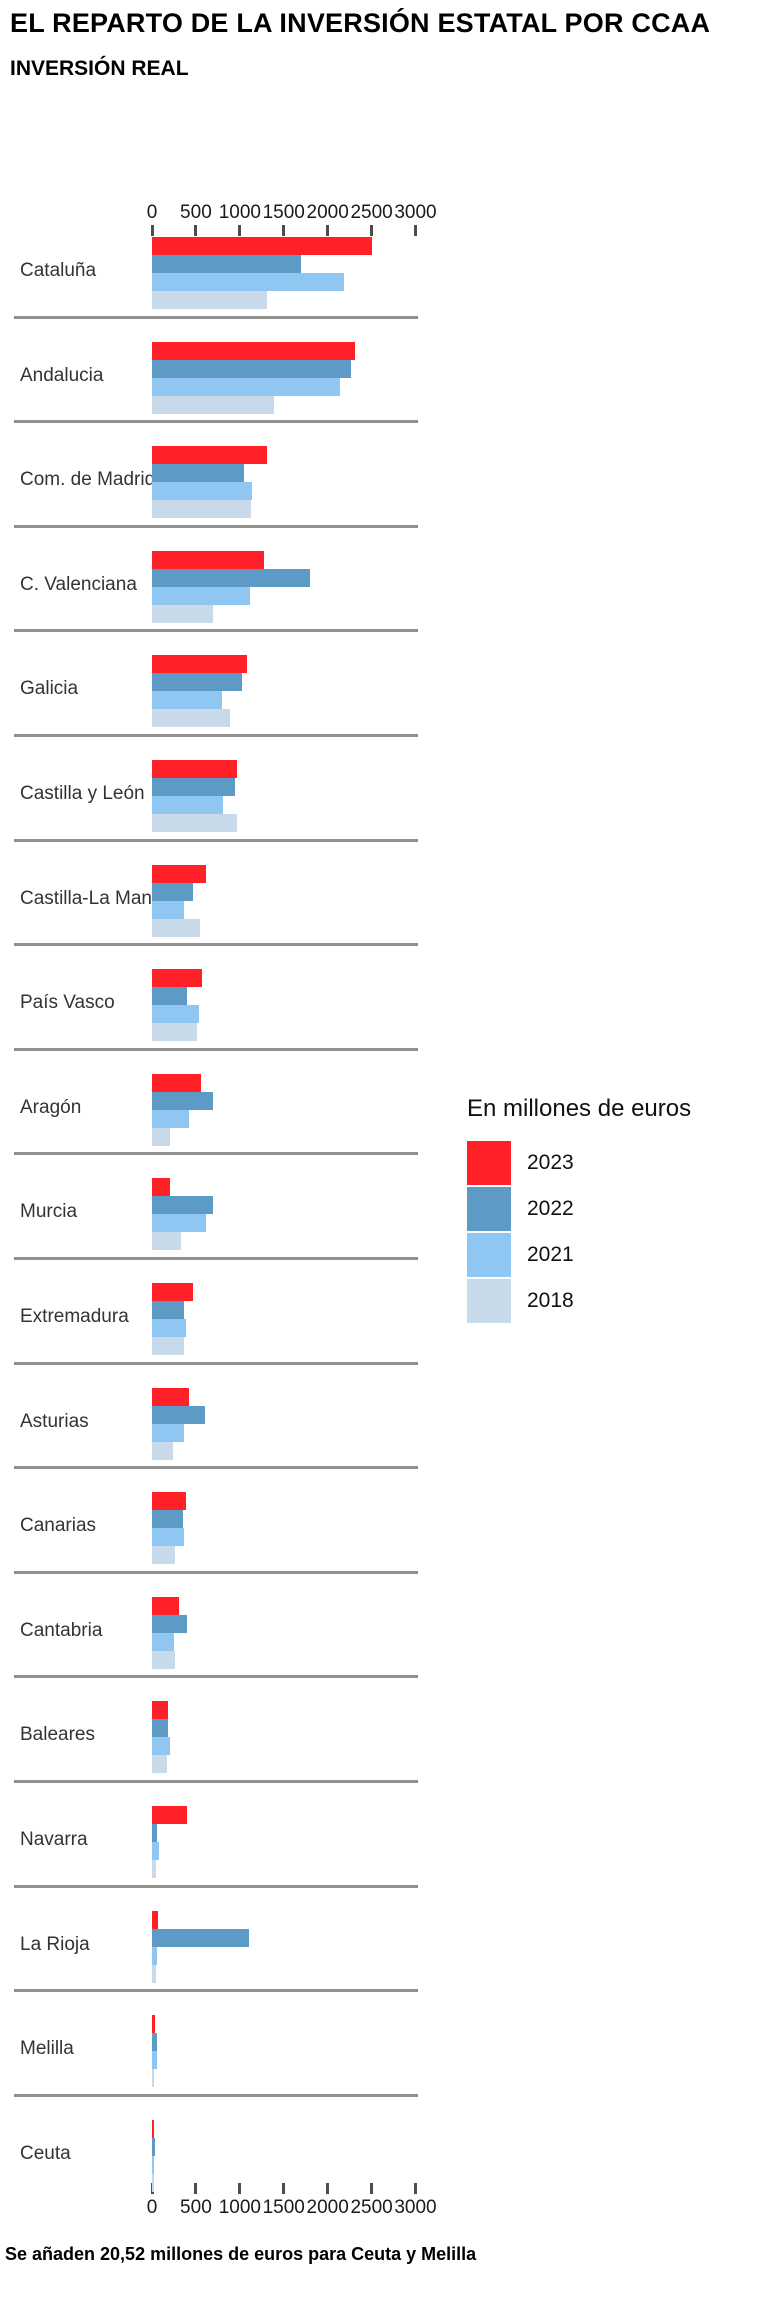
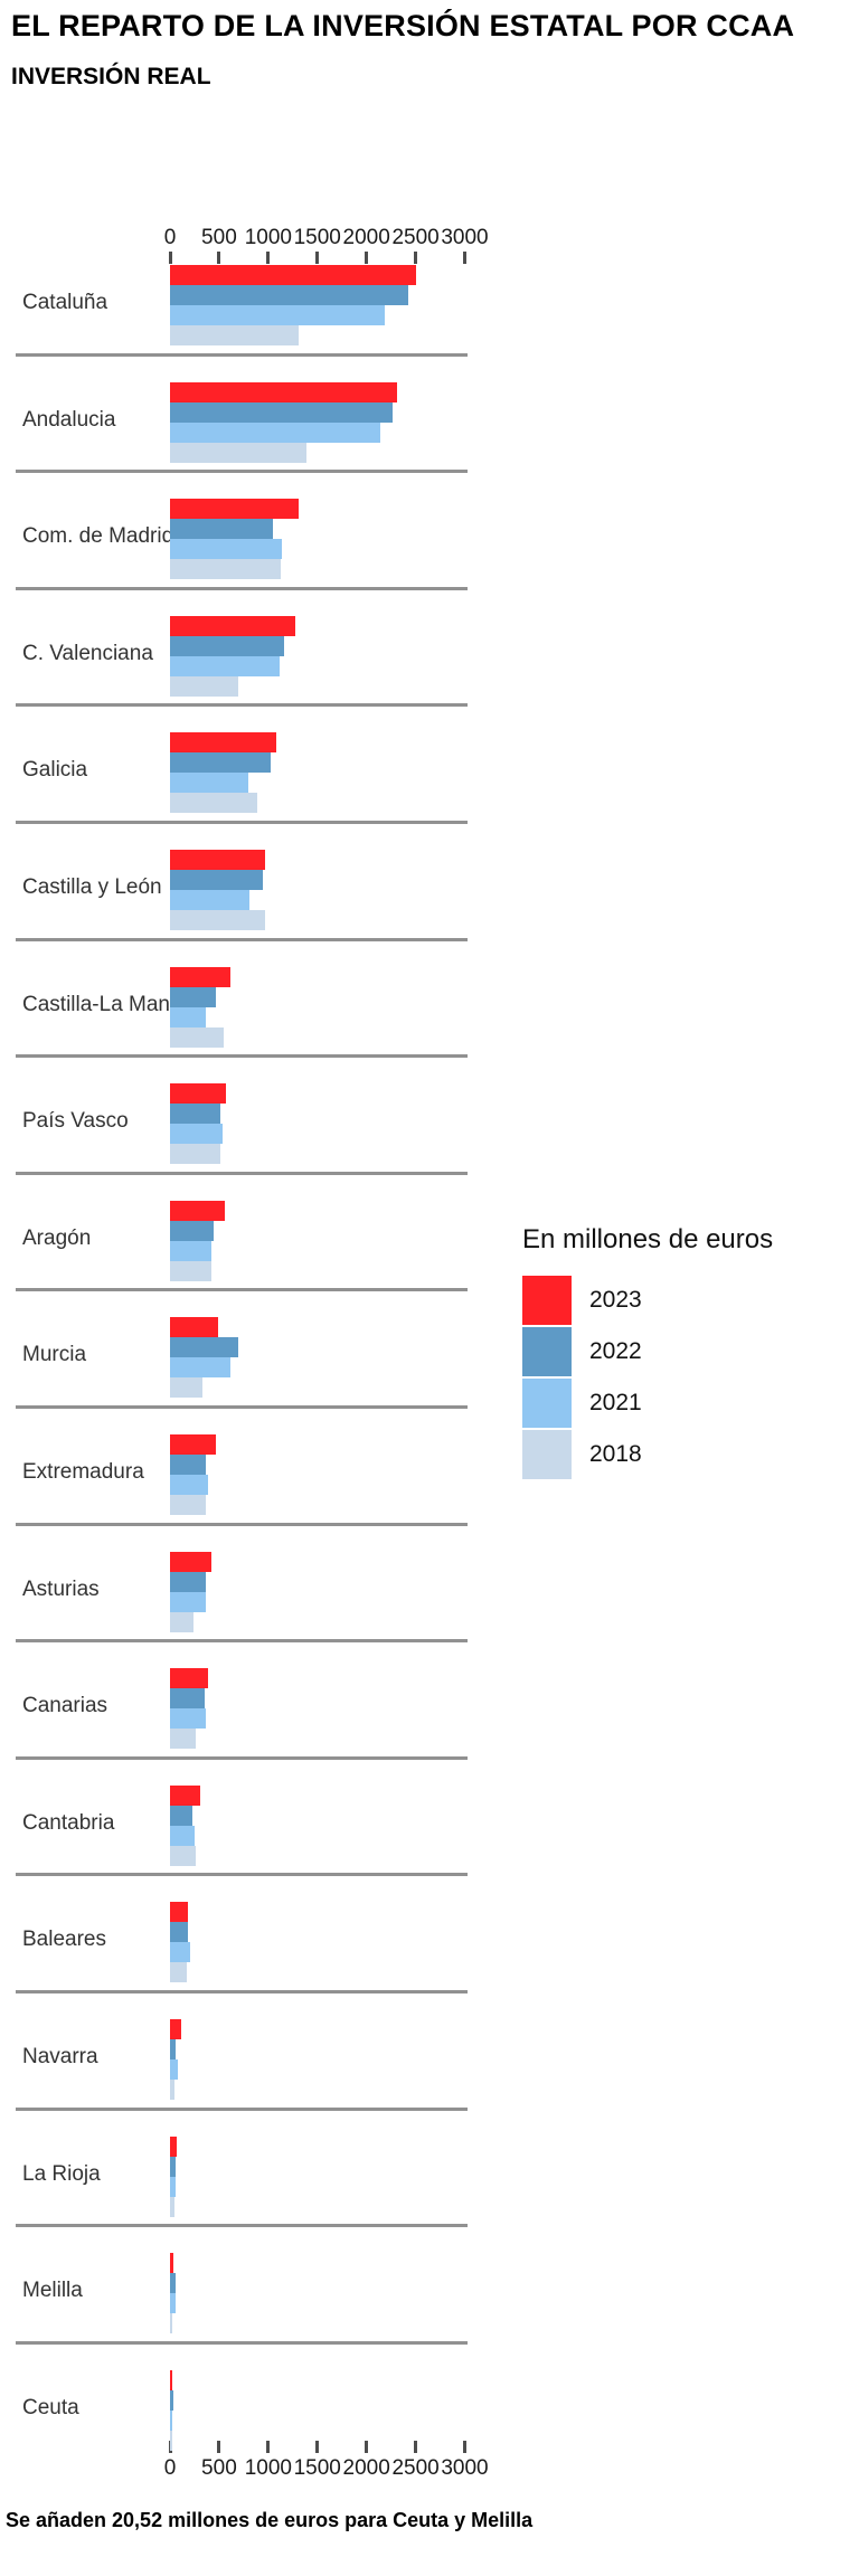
2022/Cataluña: 1700 -> 2400
2022/C. Valenciana: 1800 -> 1200
2022/País Vasco: 400 -> 500
2022/Aragón: 700 -> 400
2018/Aragón: 200 -> 400
2023/Murcia: 200 -> 500
2022/Asturias: 600 -> 400
2022/Cantabria: 400 -> 200
2023/Navarra: 400 -> 100
2022/La Rioja: 1100 -> 100
